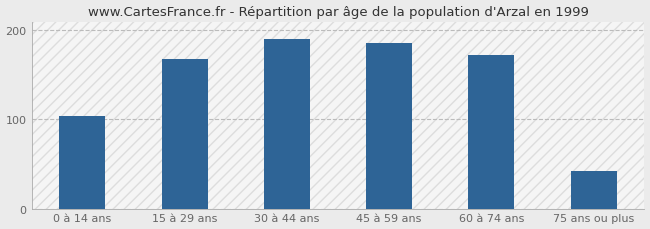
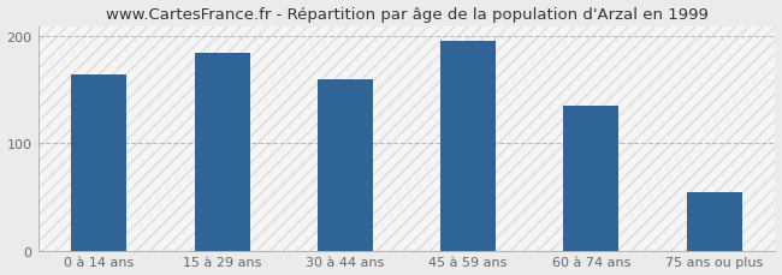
0 à 14 ans: 104 -> 165
15 à 29 ans: 168 -> 185
30 à 44 ans: 190 -> 160
45 à 59 ans: 186 -> 196
60 à 74 ans: 172 -> 135
75 ans ou plus: 42 -> 55
